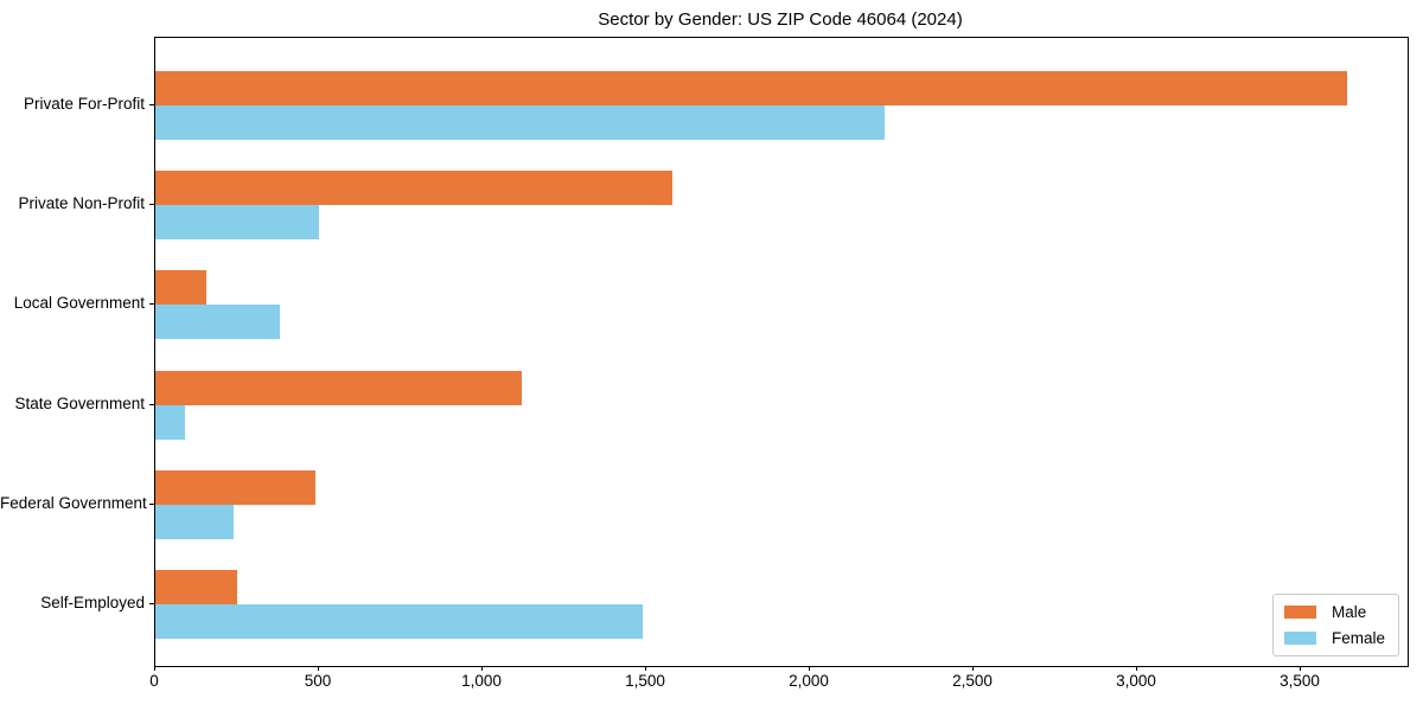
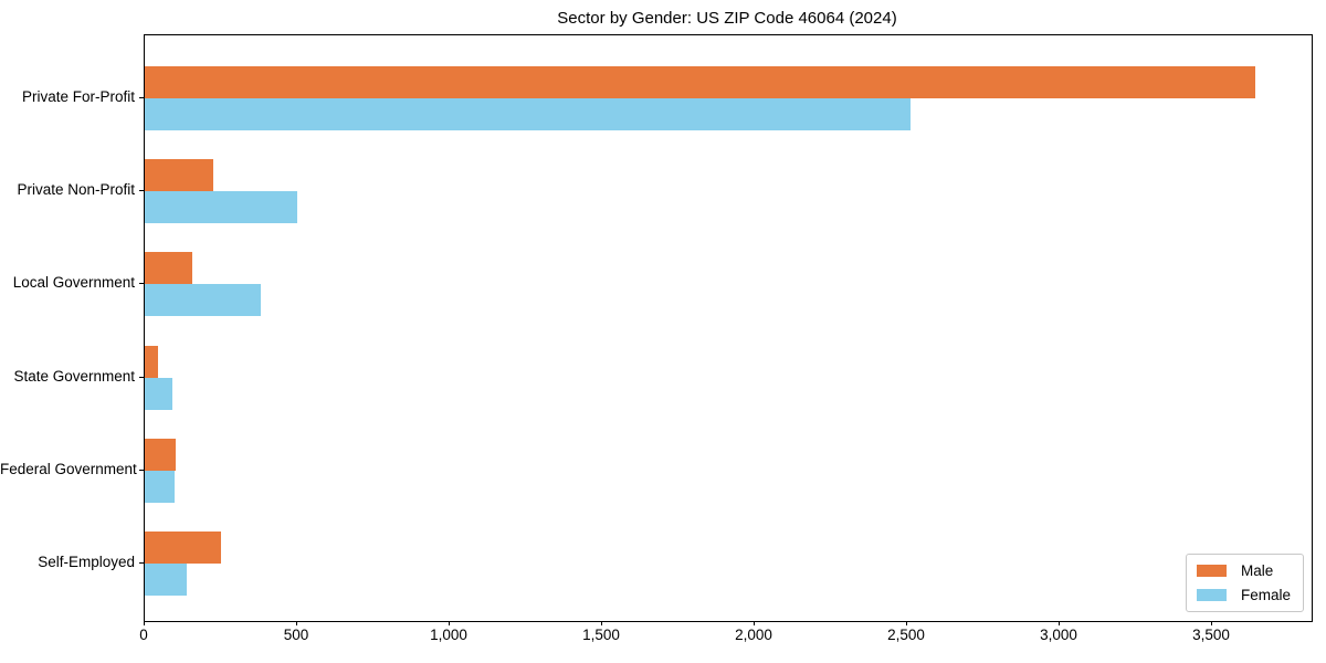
Female/Private For-Profit: 2230 -> 2510
Male/Private Non-Profit: 1580 -> 220
Male/State Government: 1120 -> 40
Male/Federal Government: 490 -> 100
Female/Federal Government: 240 -> 100
Female/Self-Employed: 1490 -> 140
